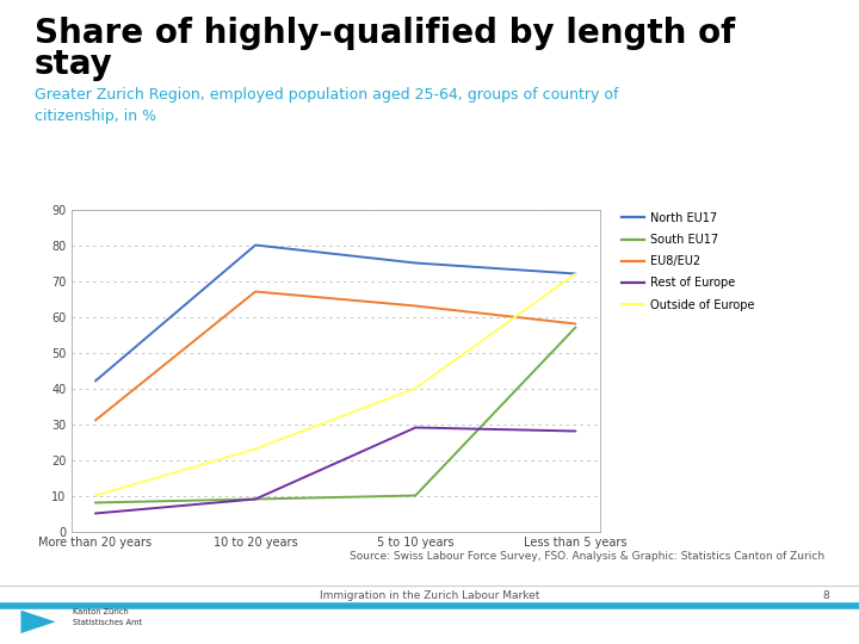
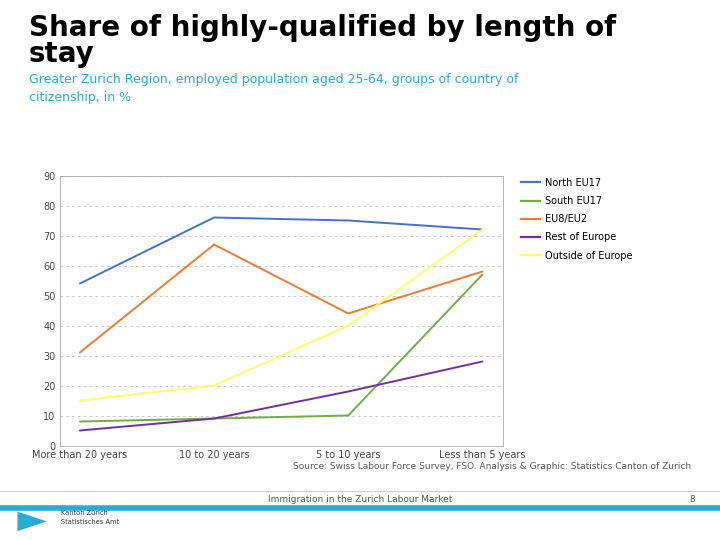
North EU17/More than 20 years: 42 -> 54
Outside of Europe/More than 20 years: 10 -> 15
North EU17/10 to 20 years: 80 -> 76
Outside of Europe/10 to 20 years: 23 -> 20
EU8/EU2/5 to 10 years: 63 -> 44
Rest of Europe/5 to 10 years: 29 -> 18
